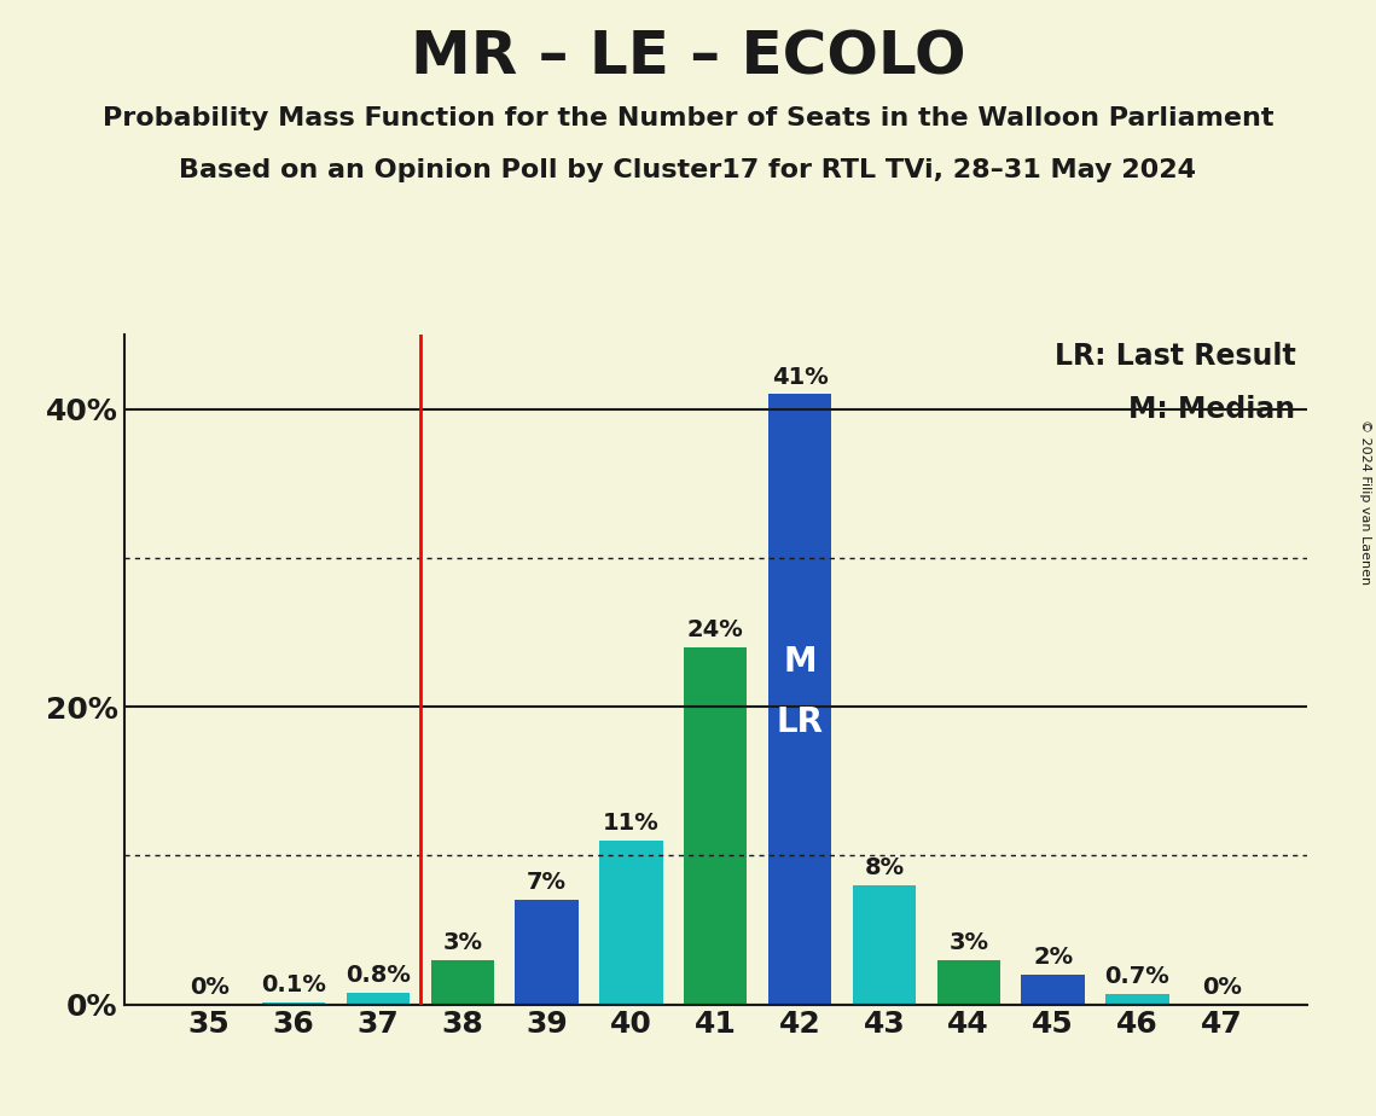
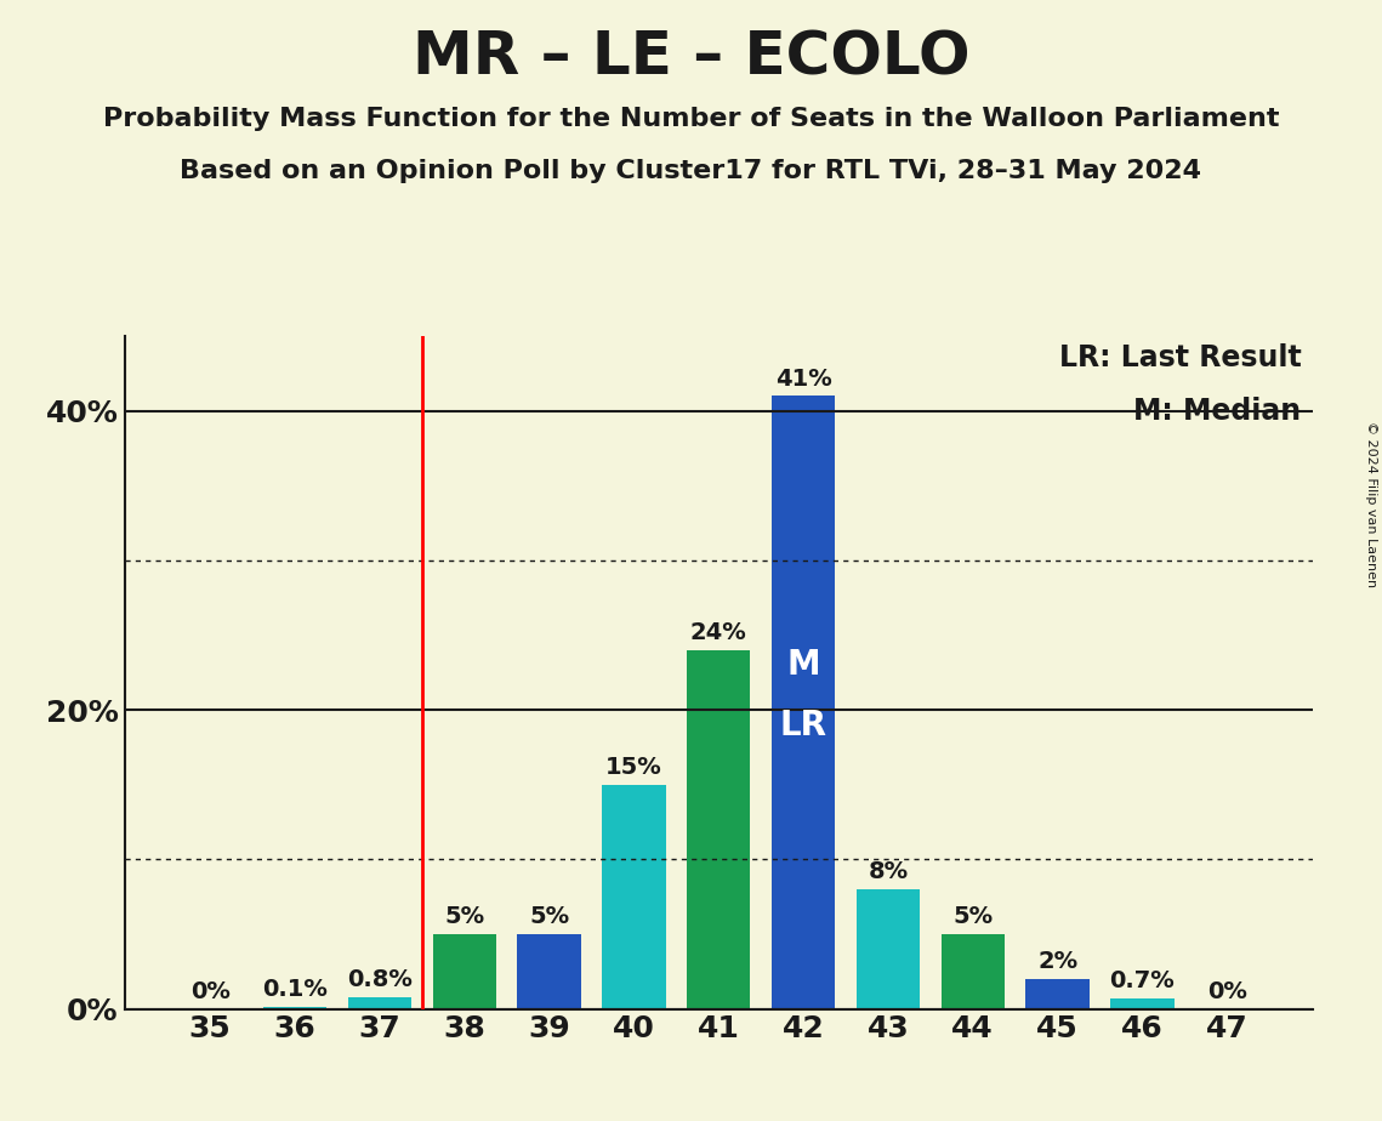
38: 3% -> 5%
39: 7% -> 5%
40: 11% -> 15%
44: 3% -> 5%
